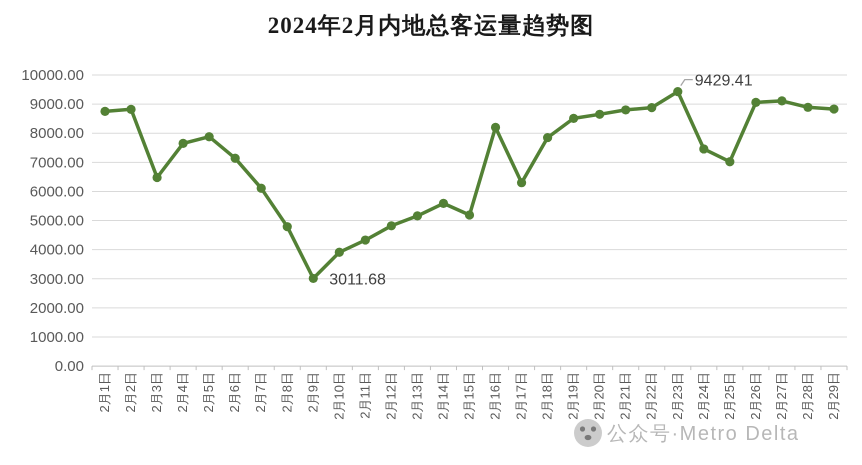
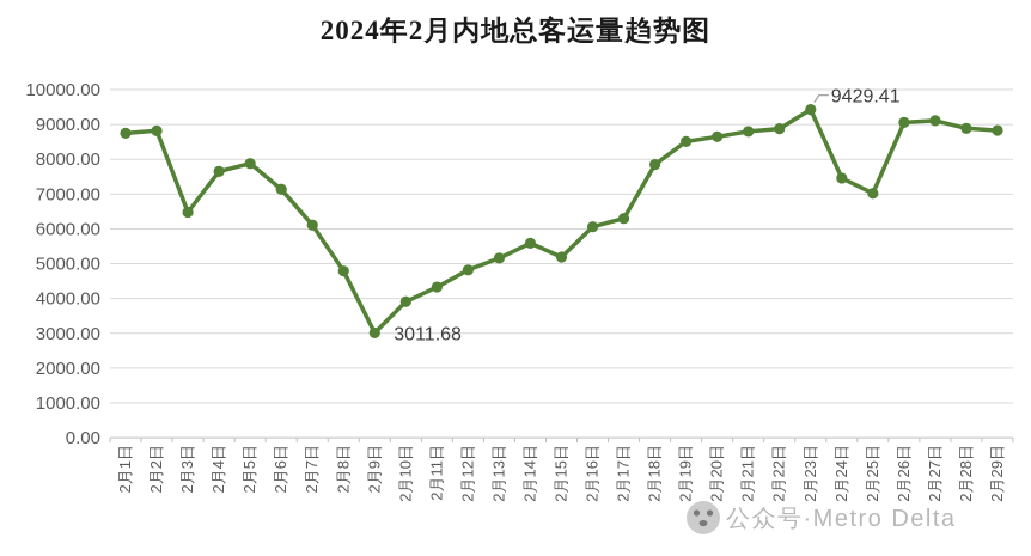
2月16日: 8200 -> 6100
